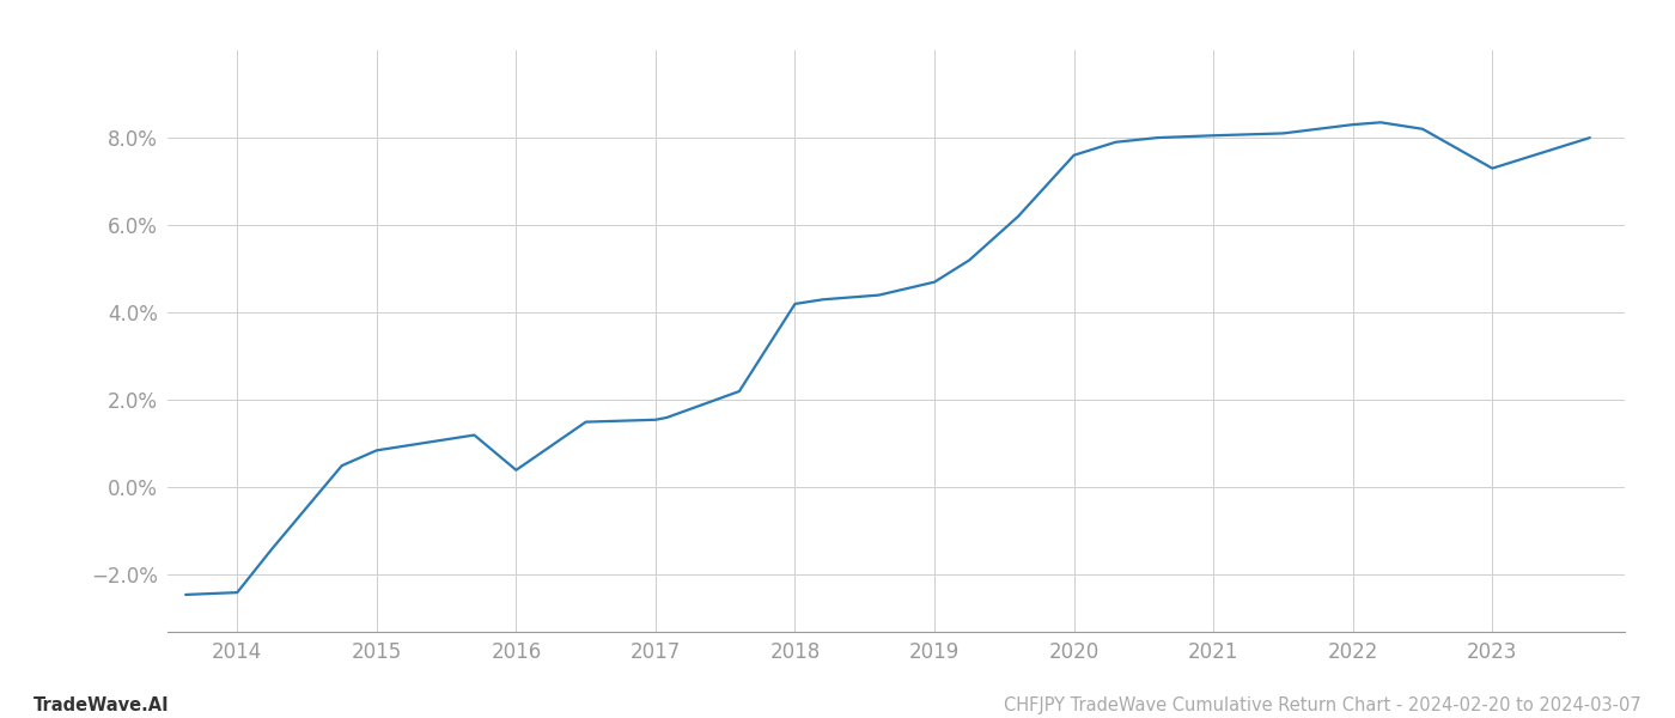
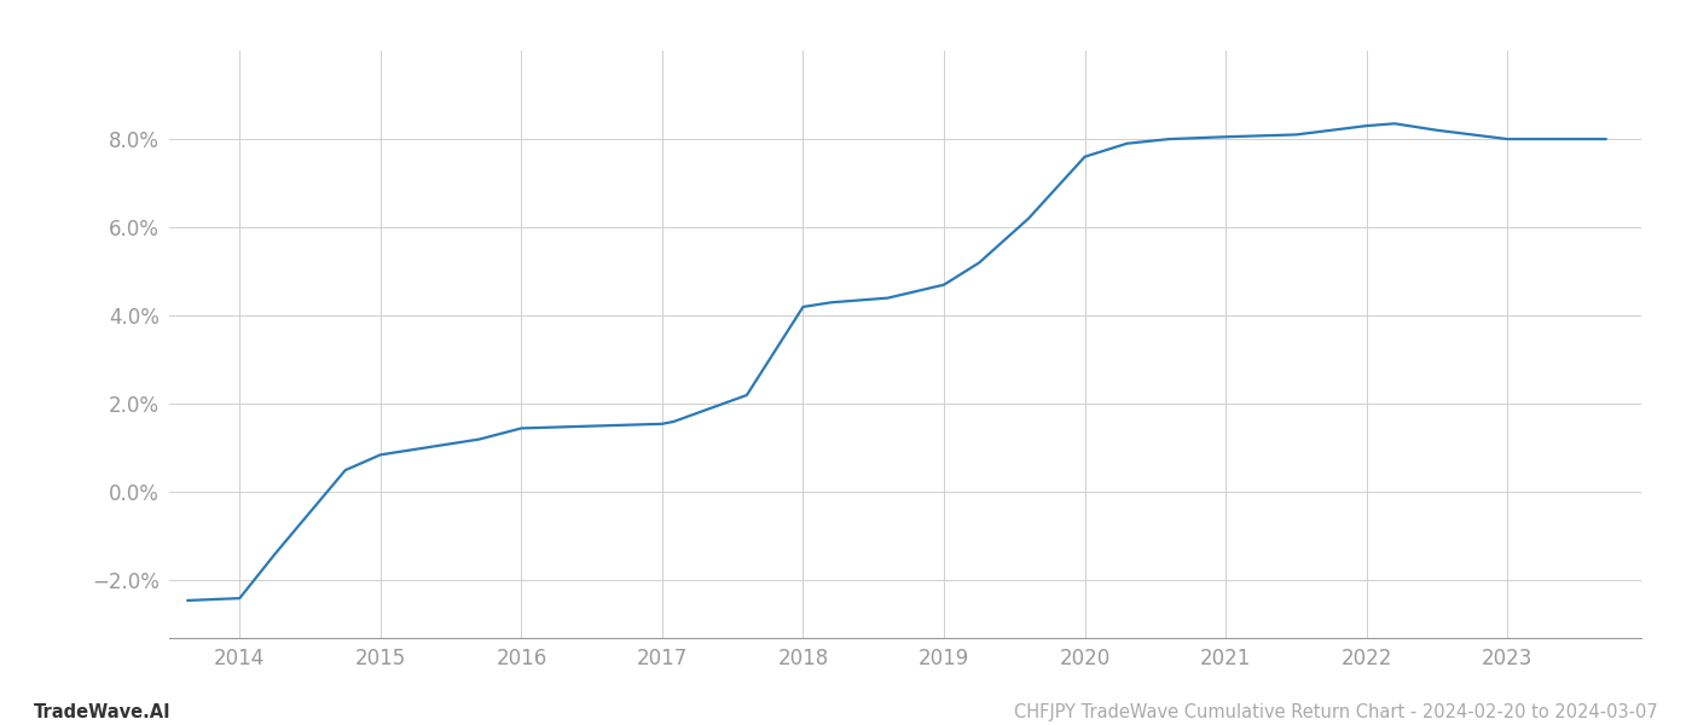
2016: 0.40% -> 1.45%
2023: 7.30% -> 8.00%
